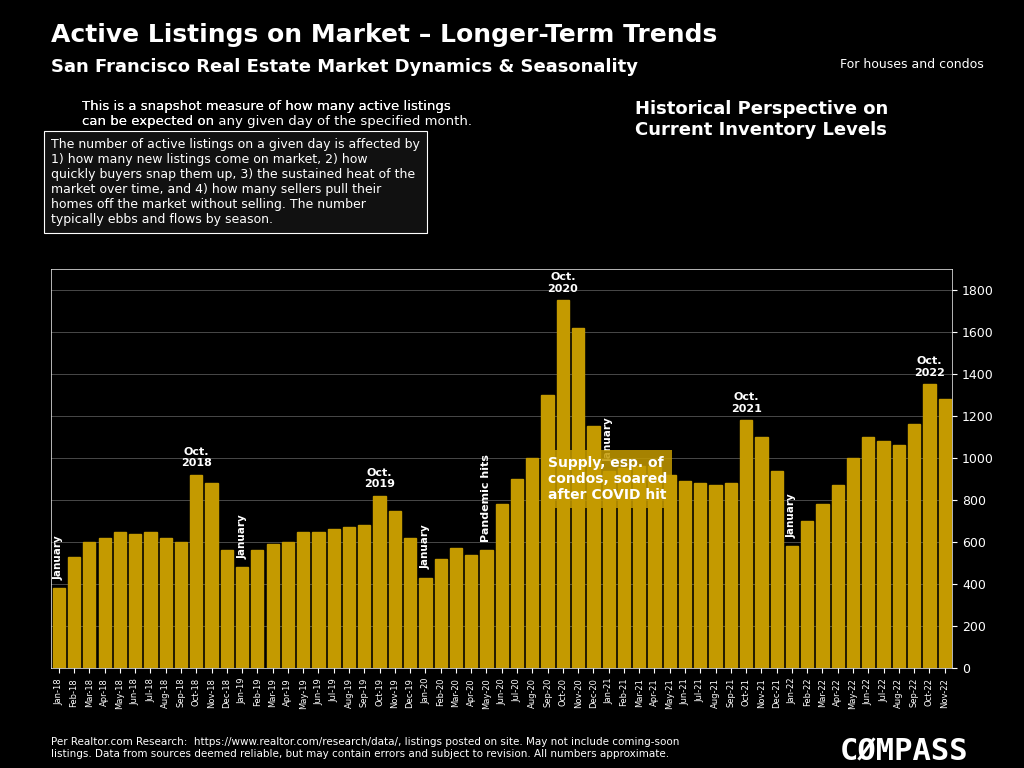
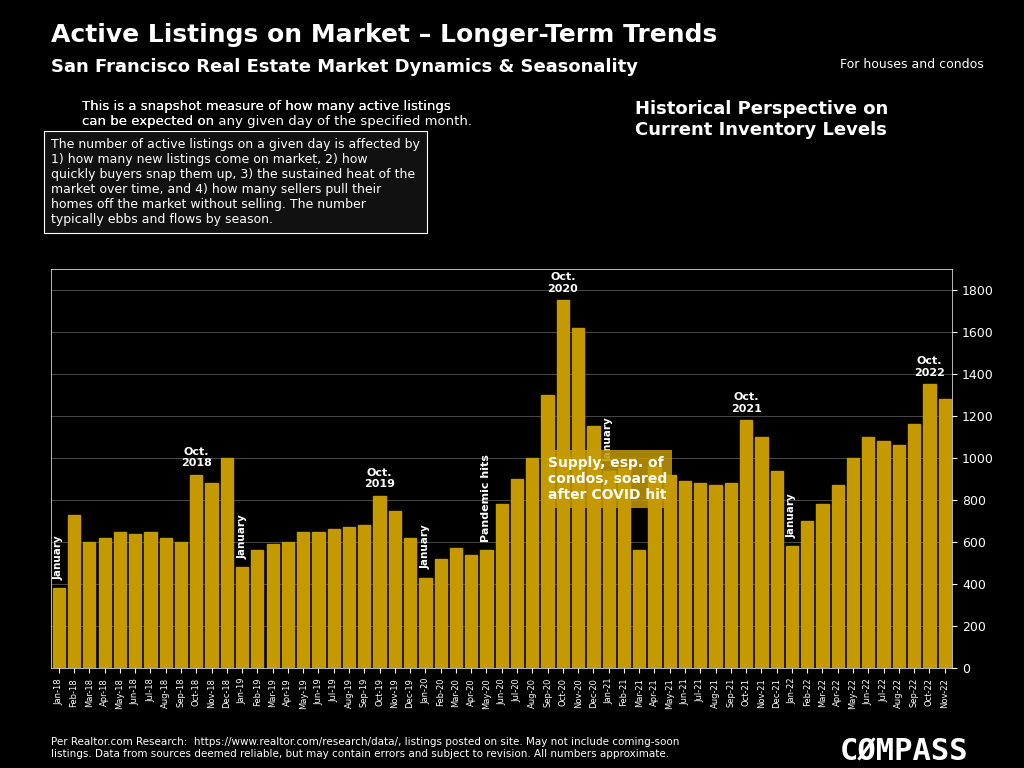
Feb-18: 530 -> 730
Dec-18: 560 -> 1000
Mar-21: 960 -> 560
